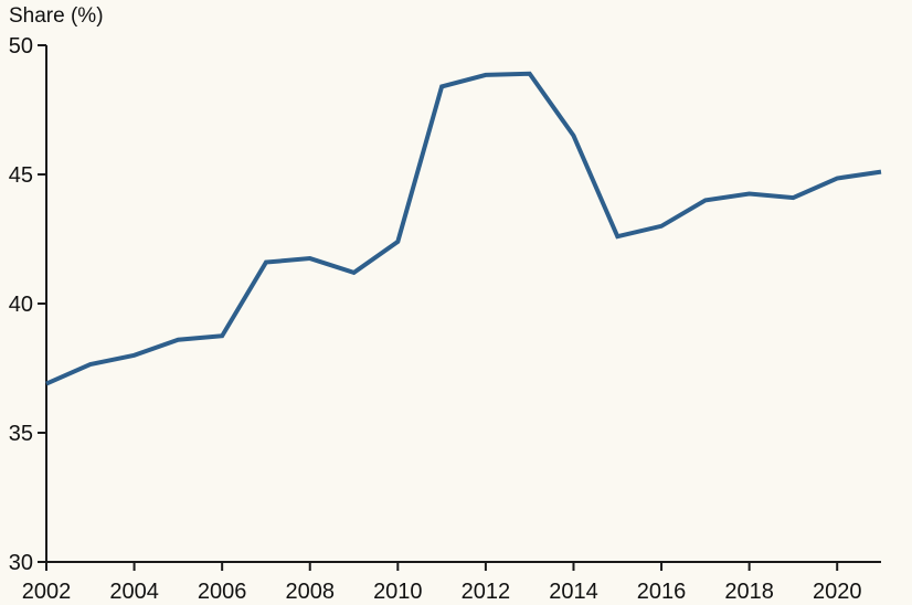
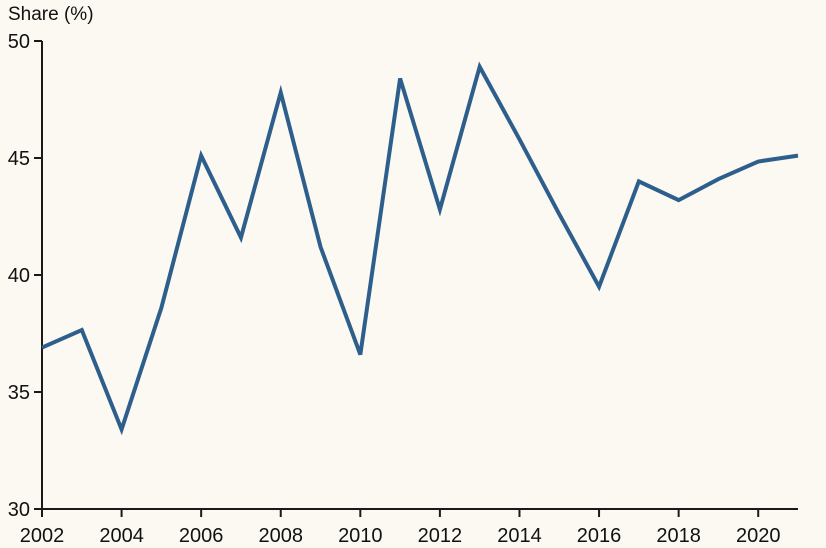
2004: 38.0 -> 33.4
2006: 38.8 -> 45.1
2008: 41.8 -> 47.8
2010: 42.4 -> 36.6
2012: 48.9 -> 42.8
2014: 46.5 -> 45.8
2016: 43.0 -> 39.5
2018: 44.2 -> 43.2
